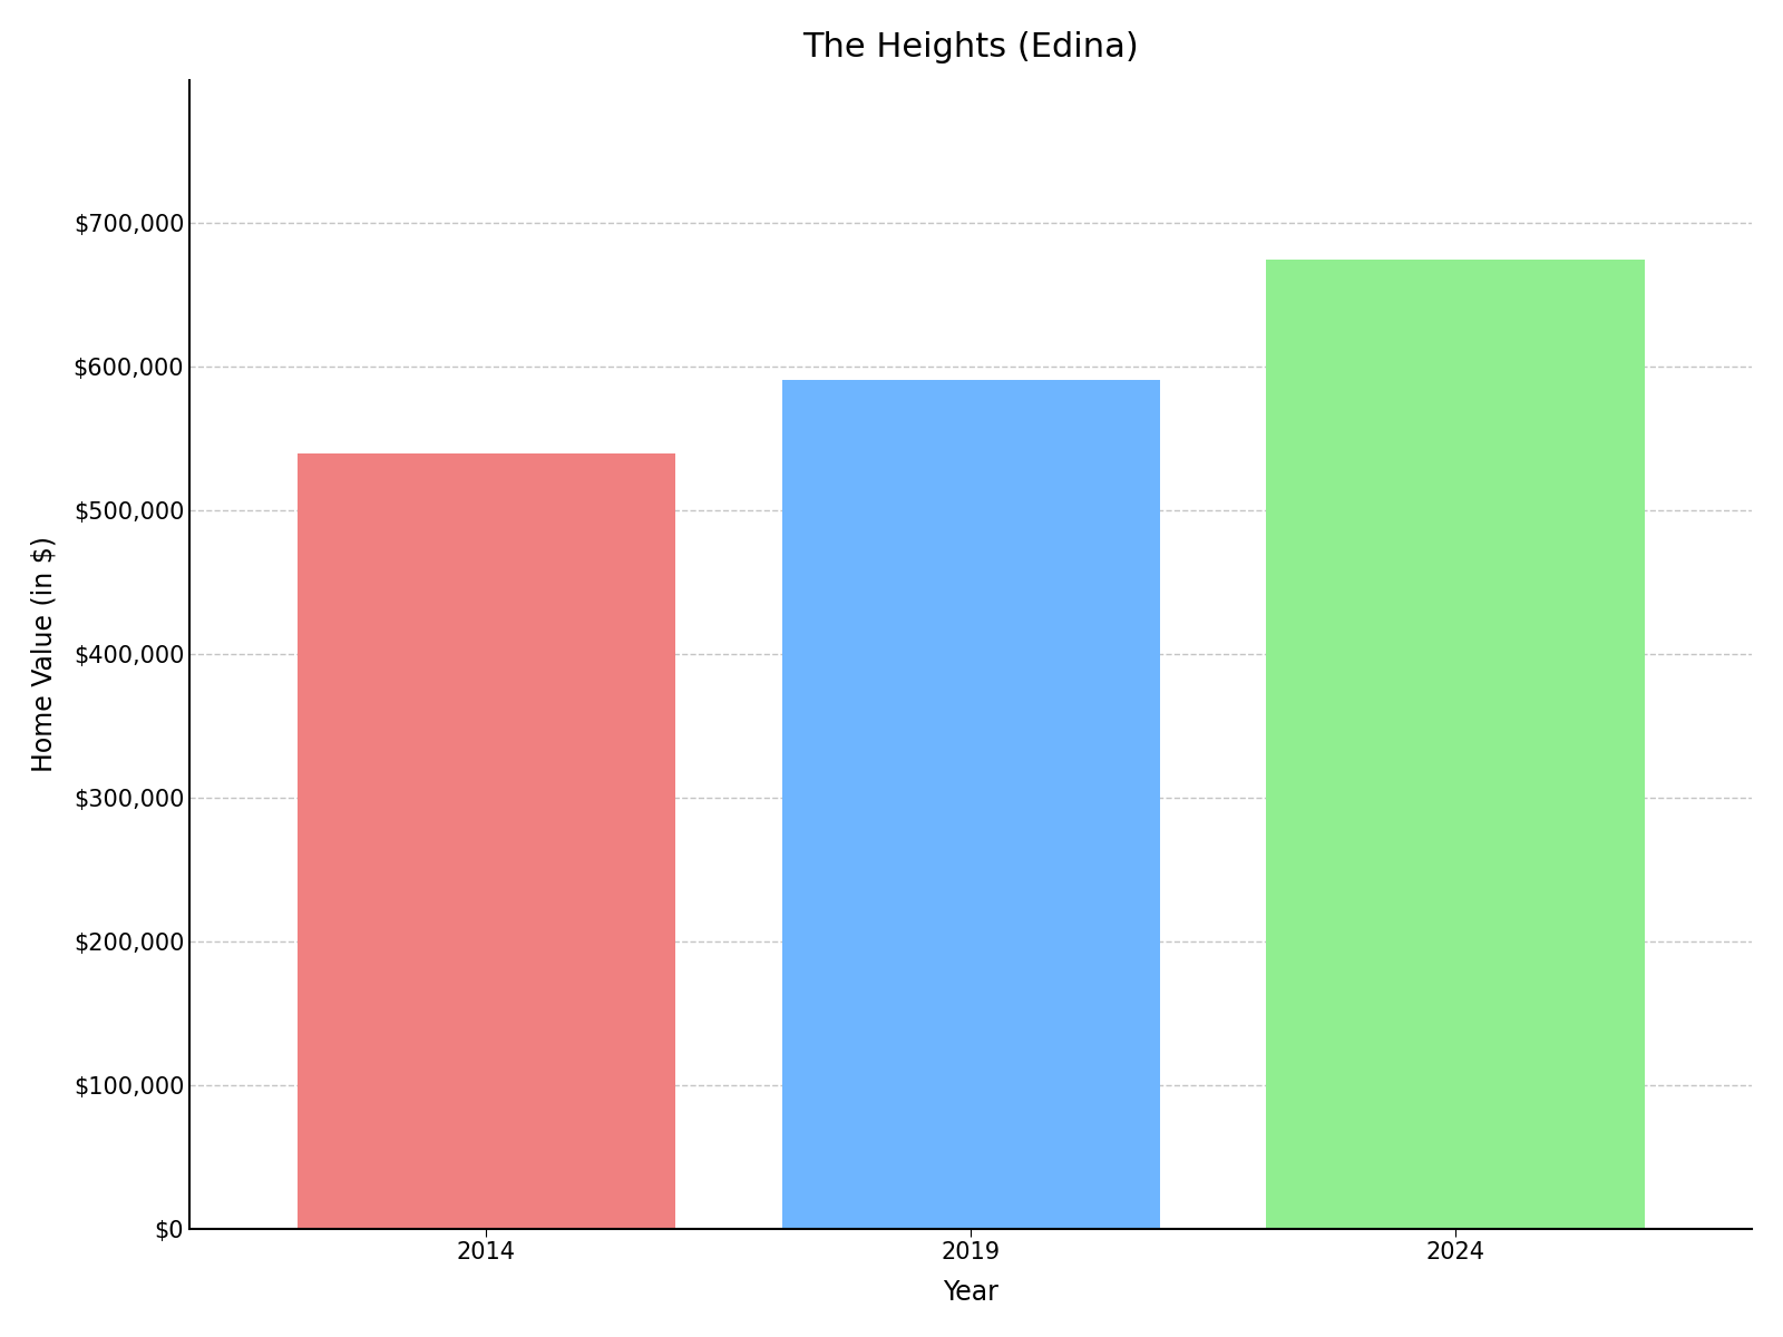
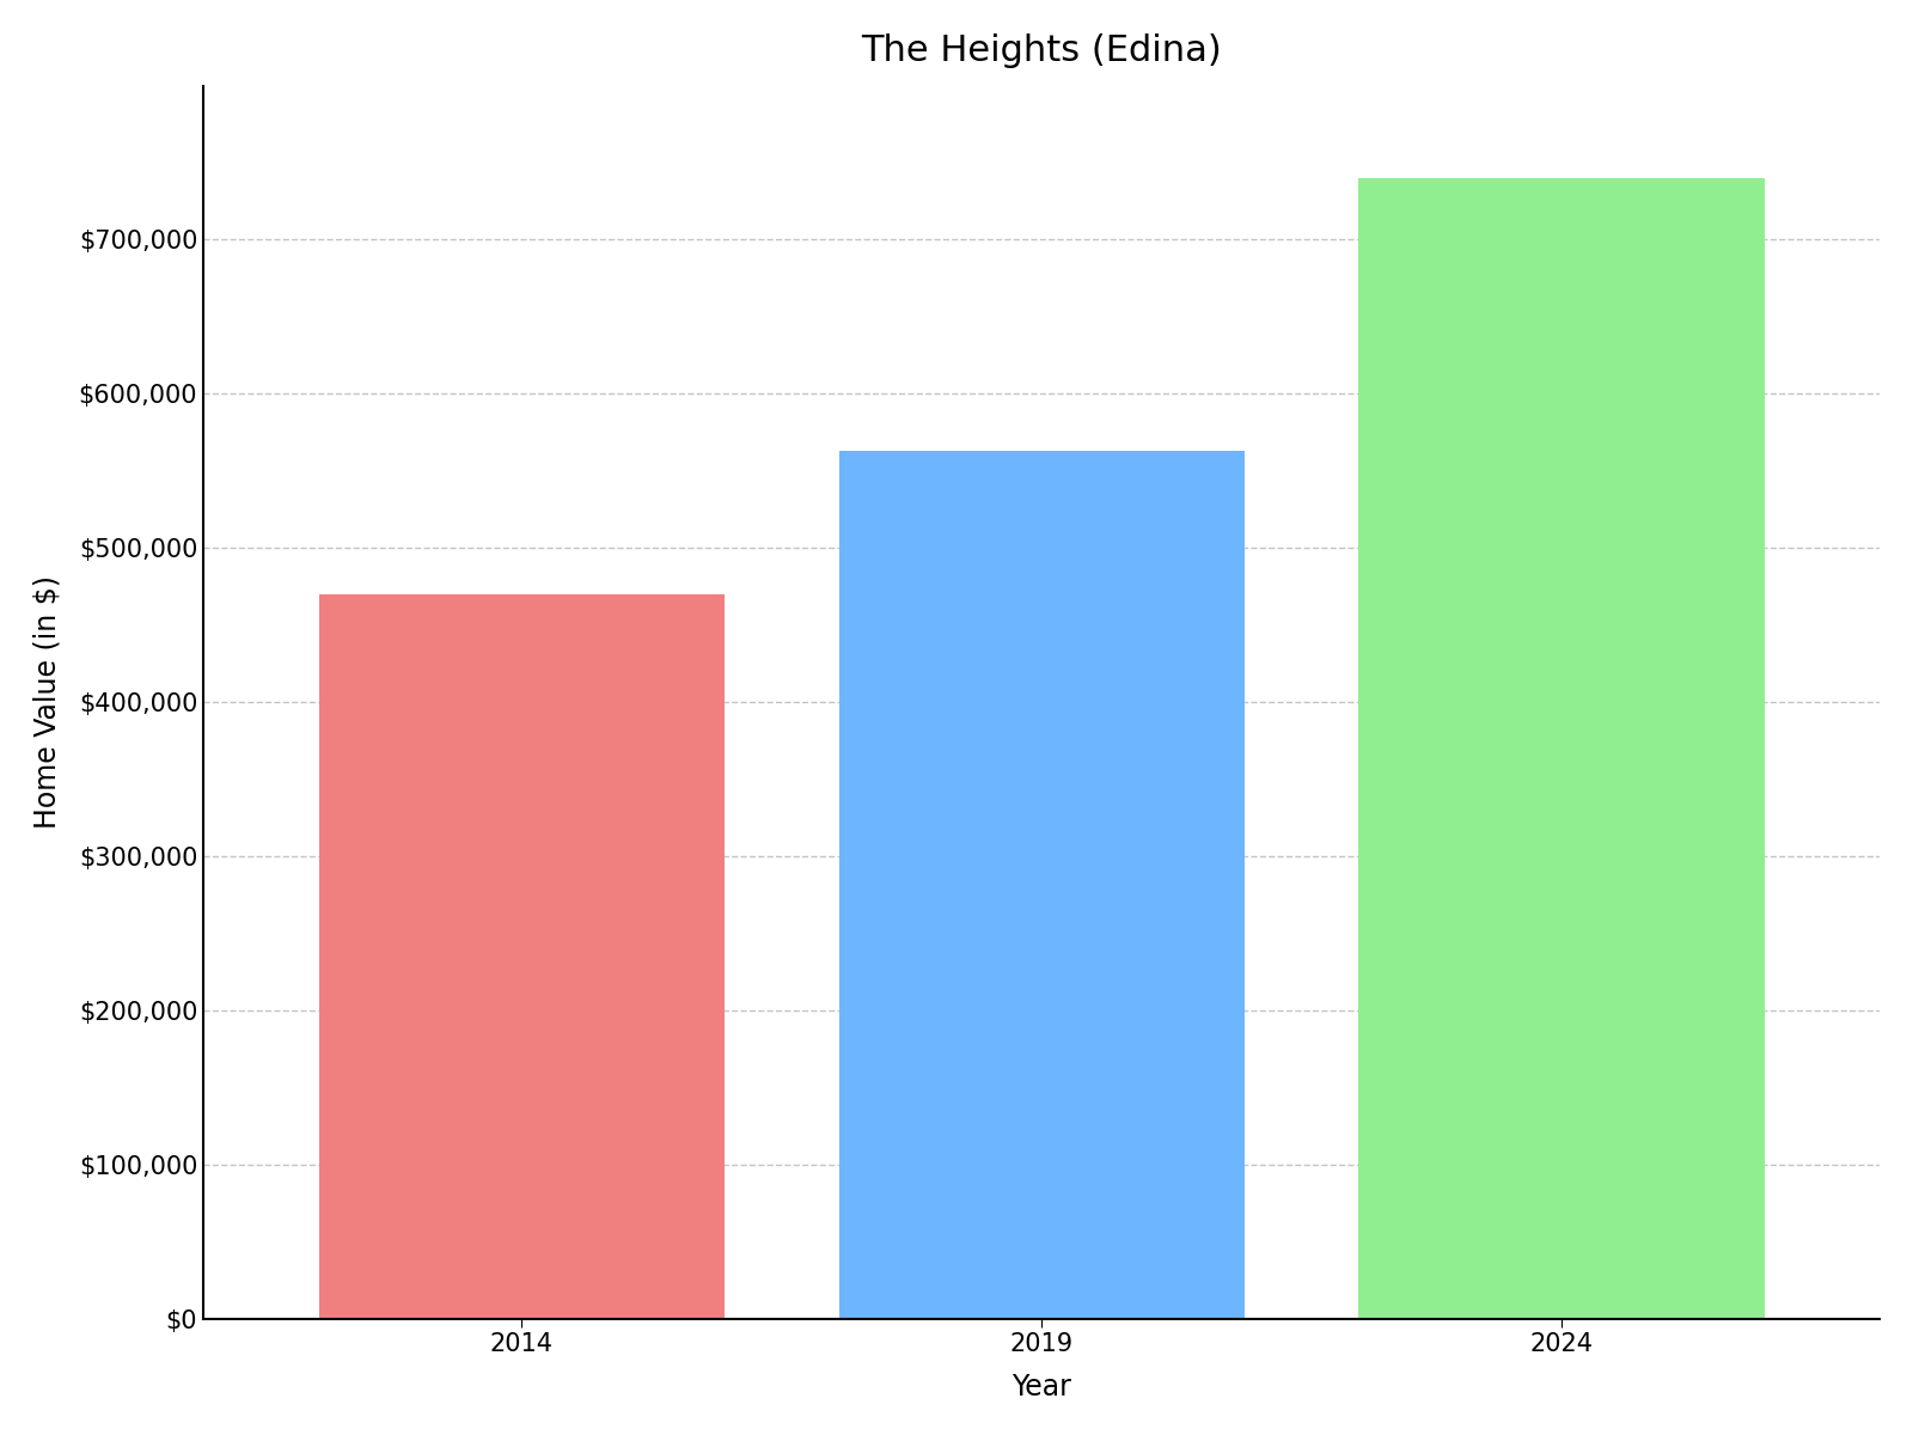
2014: $540,000 -> $470,000
2019: $591,000 -> $563,000
2024: $675,000 -> $740,000
